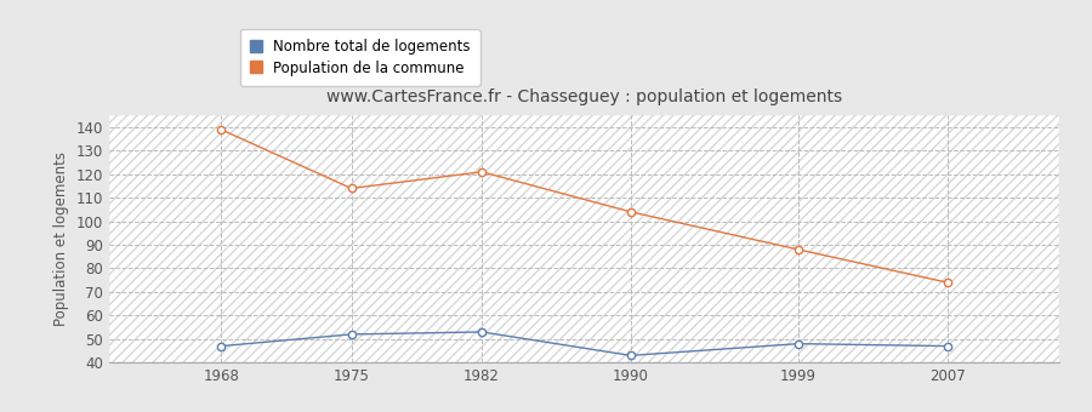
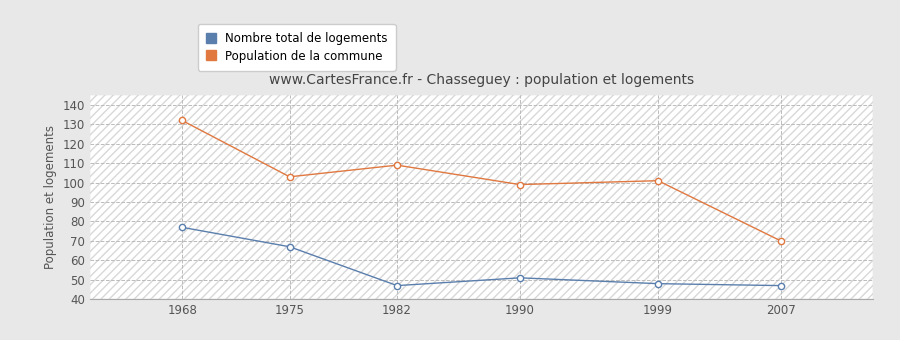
Nombre total de logements/1968: 47 -> 77
Population de la commune/1968: 139 -> 132
Nombre total de logements/1975: 52 -> 67
Population de la commune/1975: 114 -> 103
Nombre total de logements/1982: 53 -> 47
Population de la commune/1982: 121 -> 109
Nombre total de logements/1990: 43 -> 51
Population de la commune/1990: 104 -> 99
Population de la commune/1999: 88 -> 101
Population de la commune/2007: 74 -> 70
